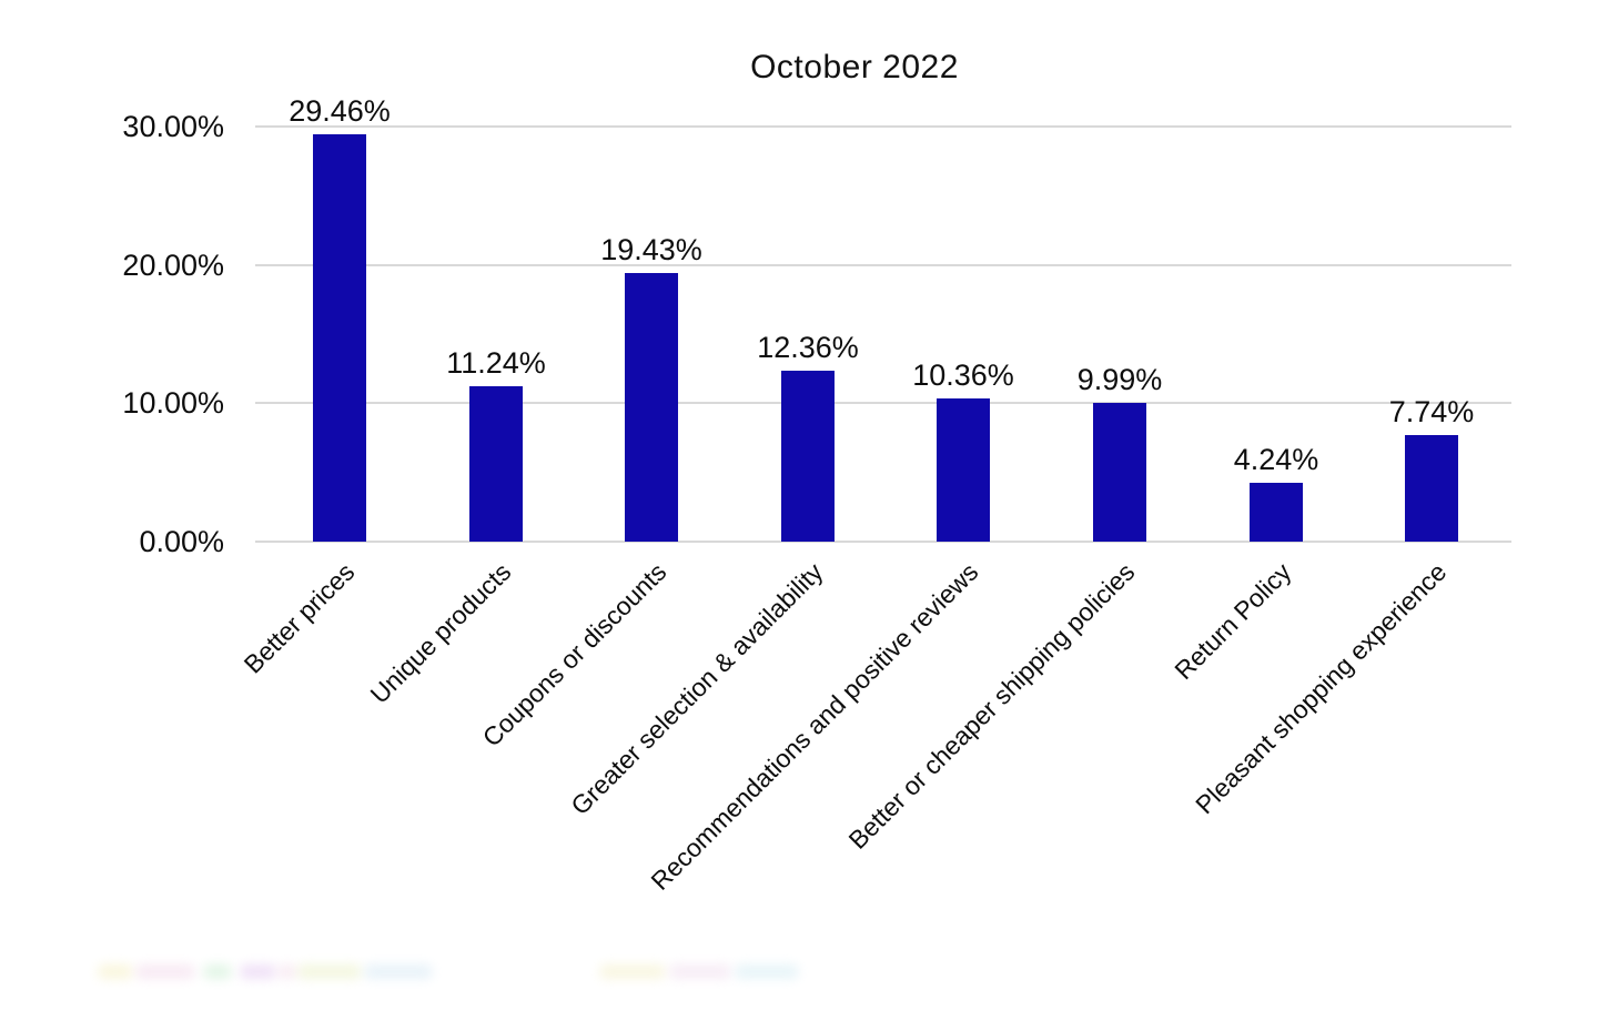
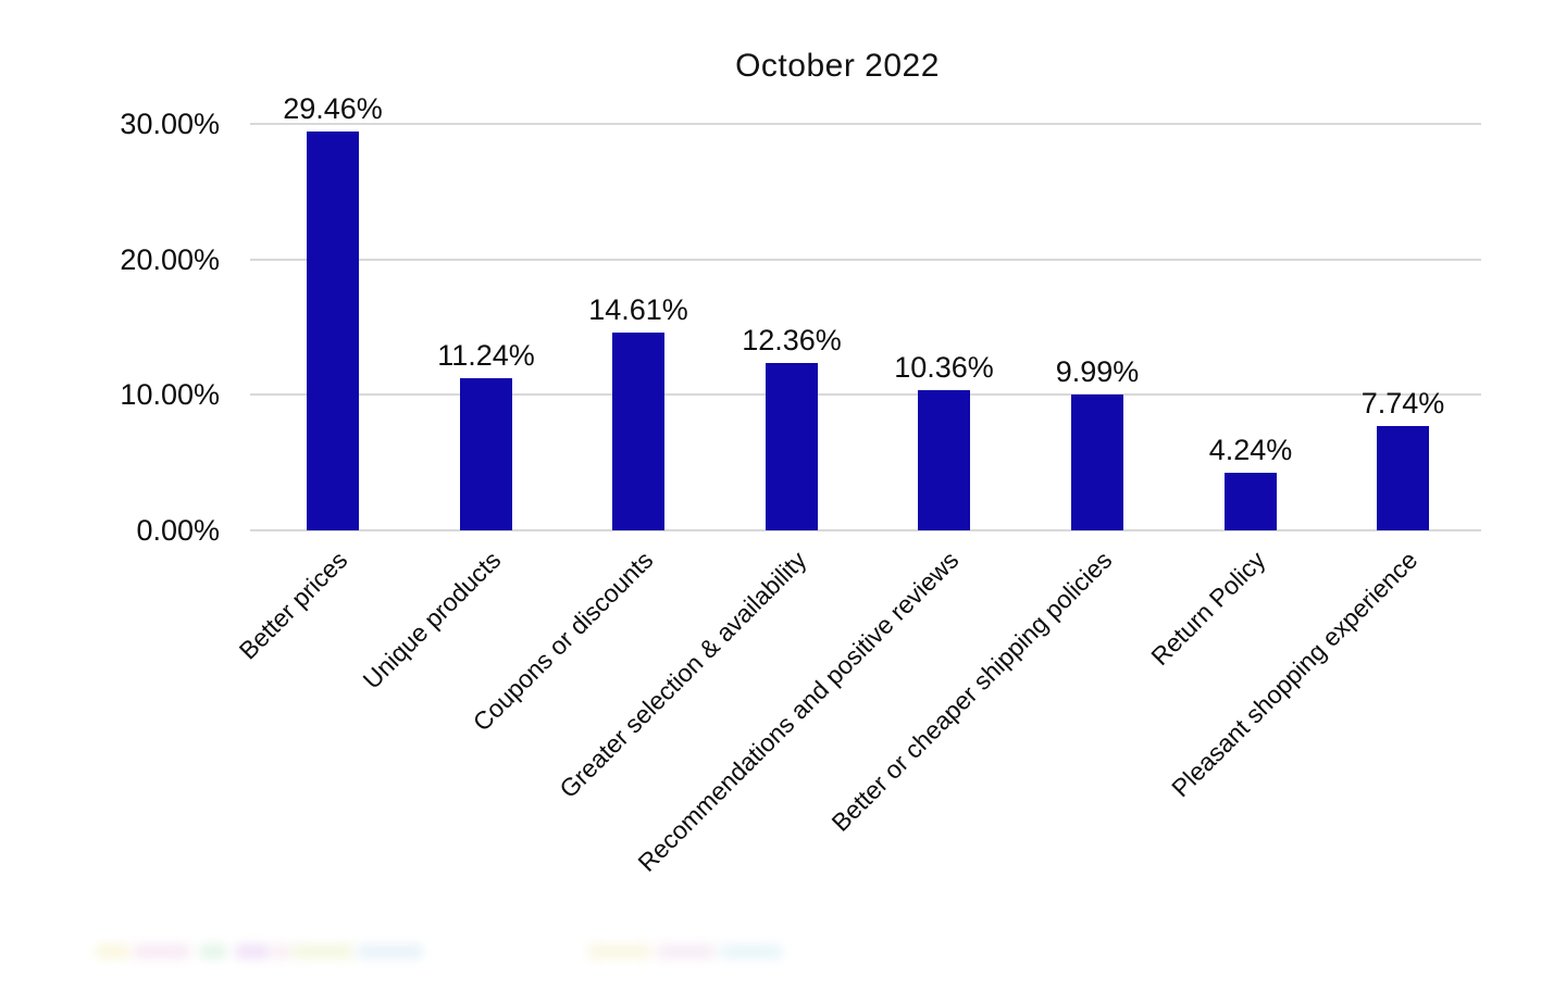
Coupons or discounts: 19.43% -> 14.61%
